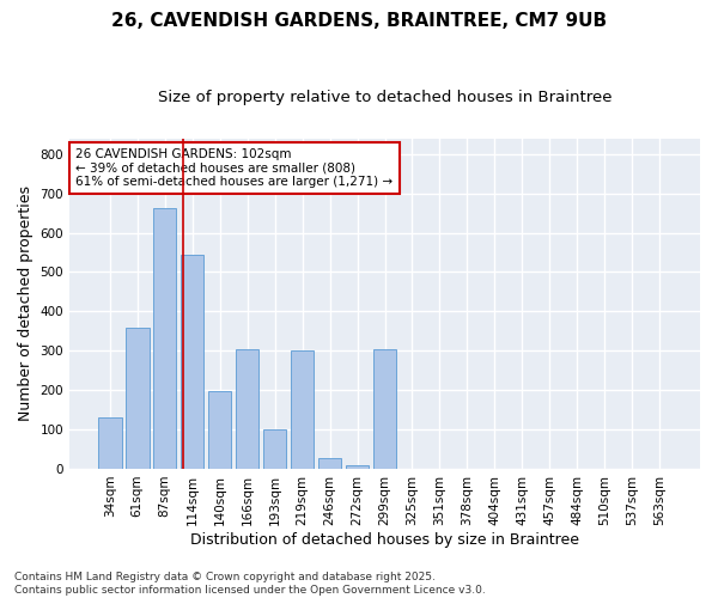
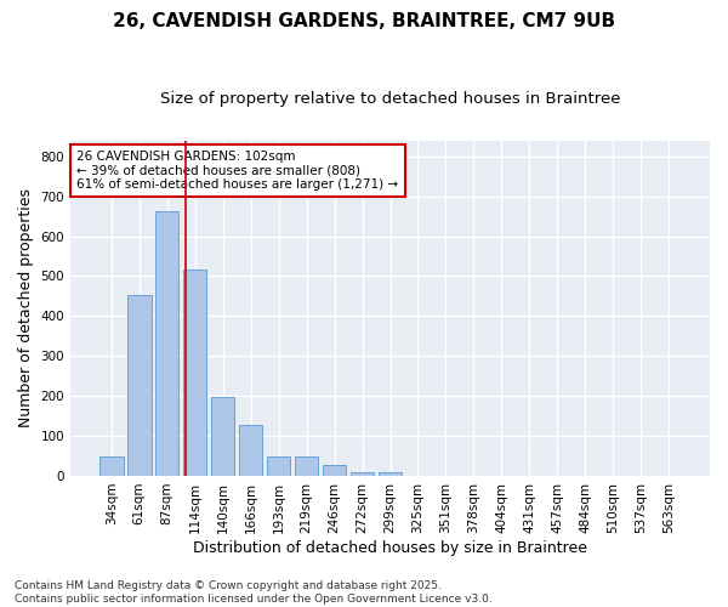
34sqm: 130 -> 50
61sqm: 360 -> 452
114sqm: 545 -> 516
166sqm: 305 -> 128
193sqm: 100 -> 48
219sqm: 300 -> 48
299sqm: 305 -> 8
